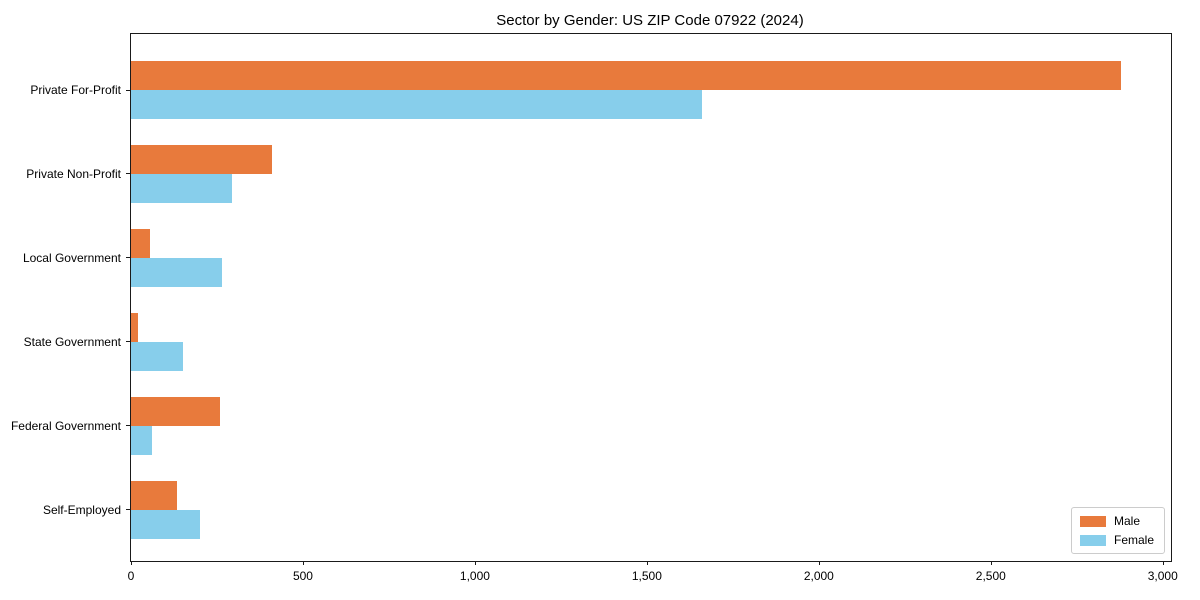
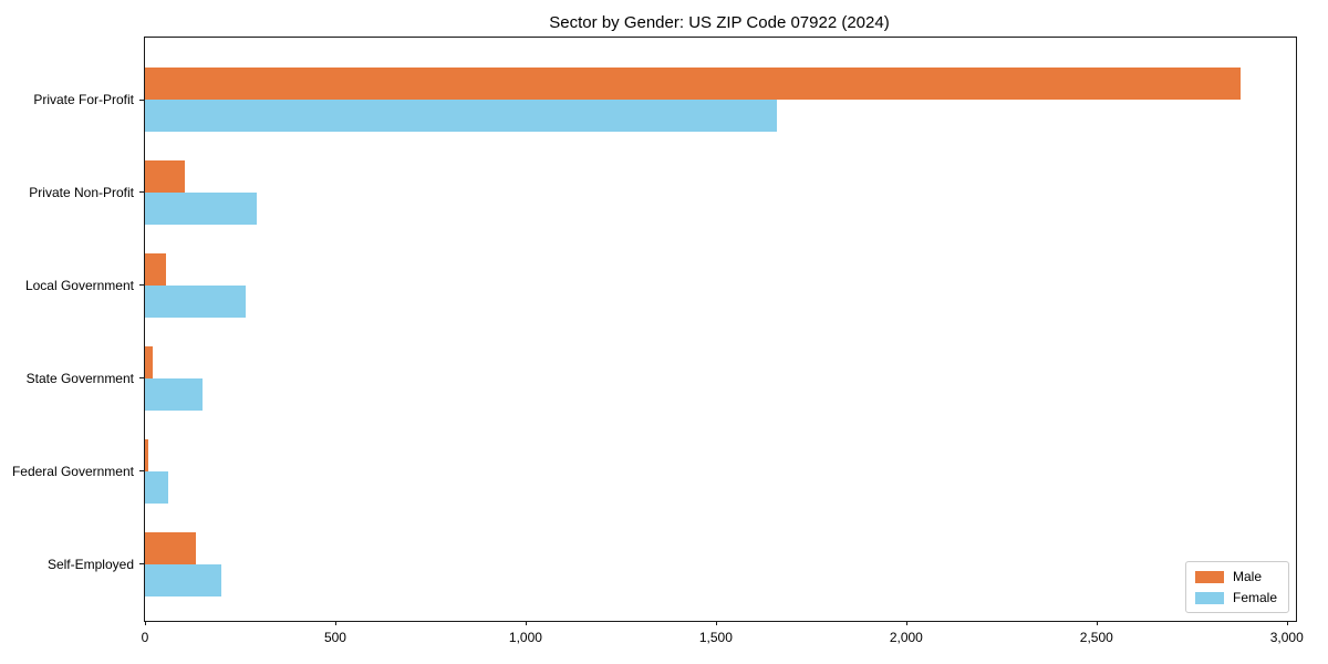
Male/Private Non-Profit: 410 -> 100
Male/Federal Government: 260 -> 10
